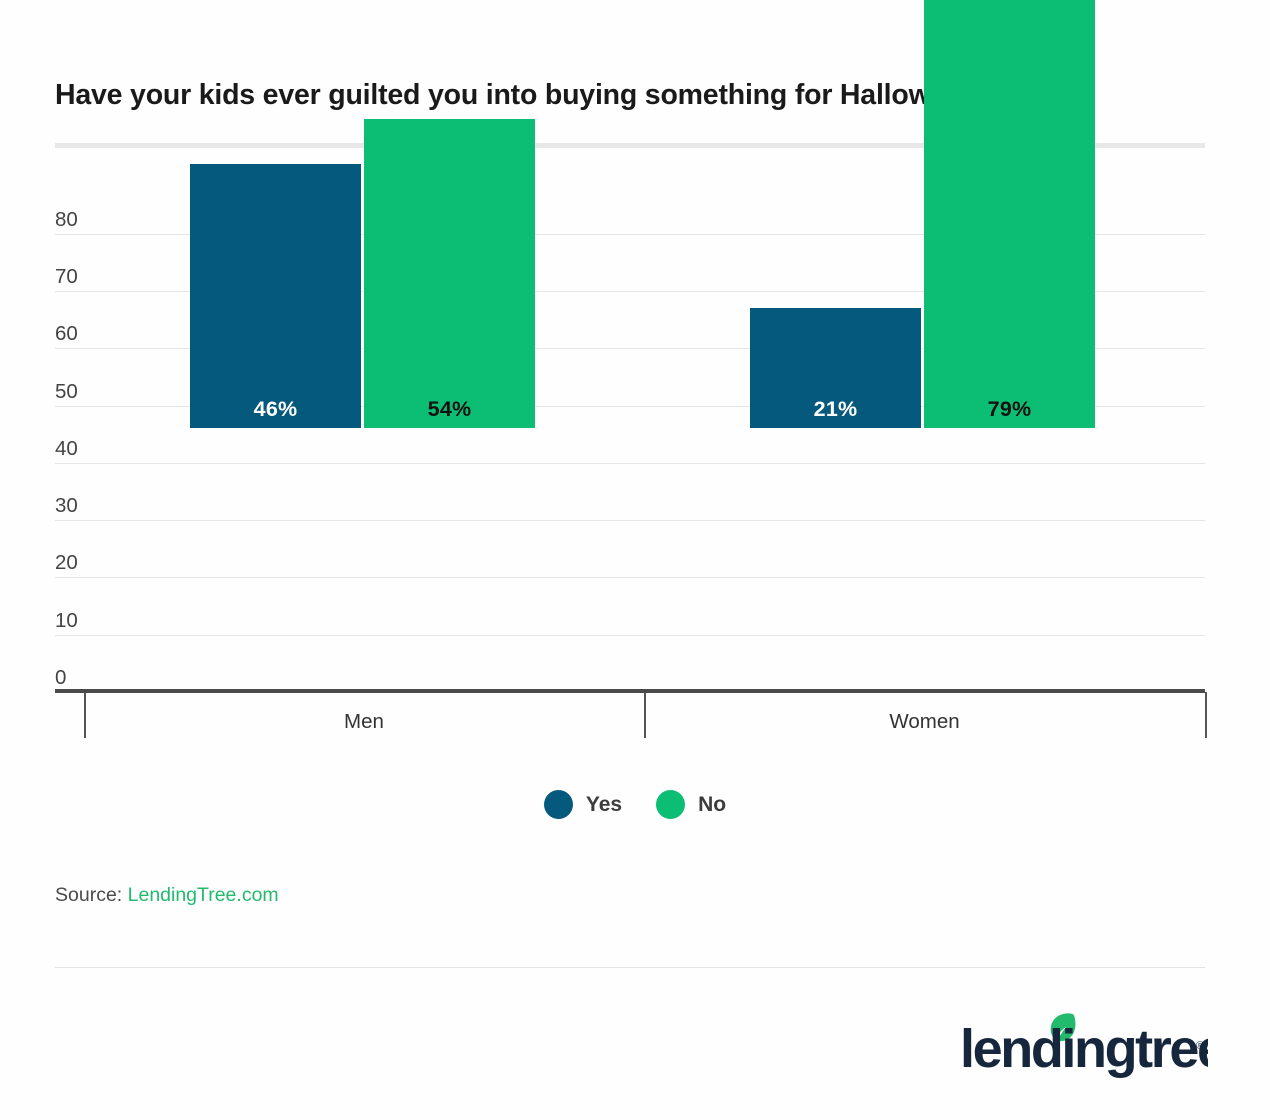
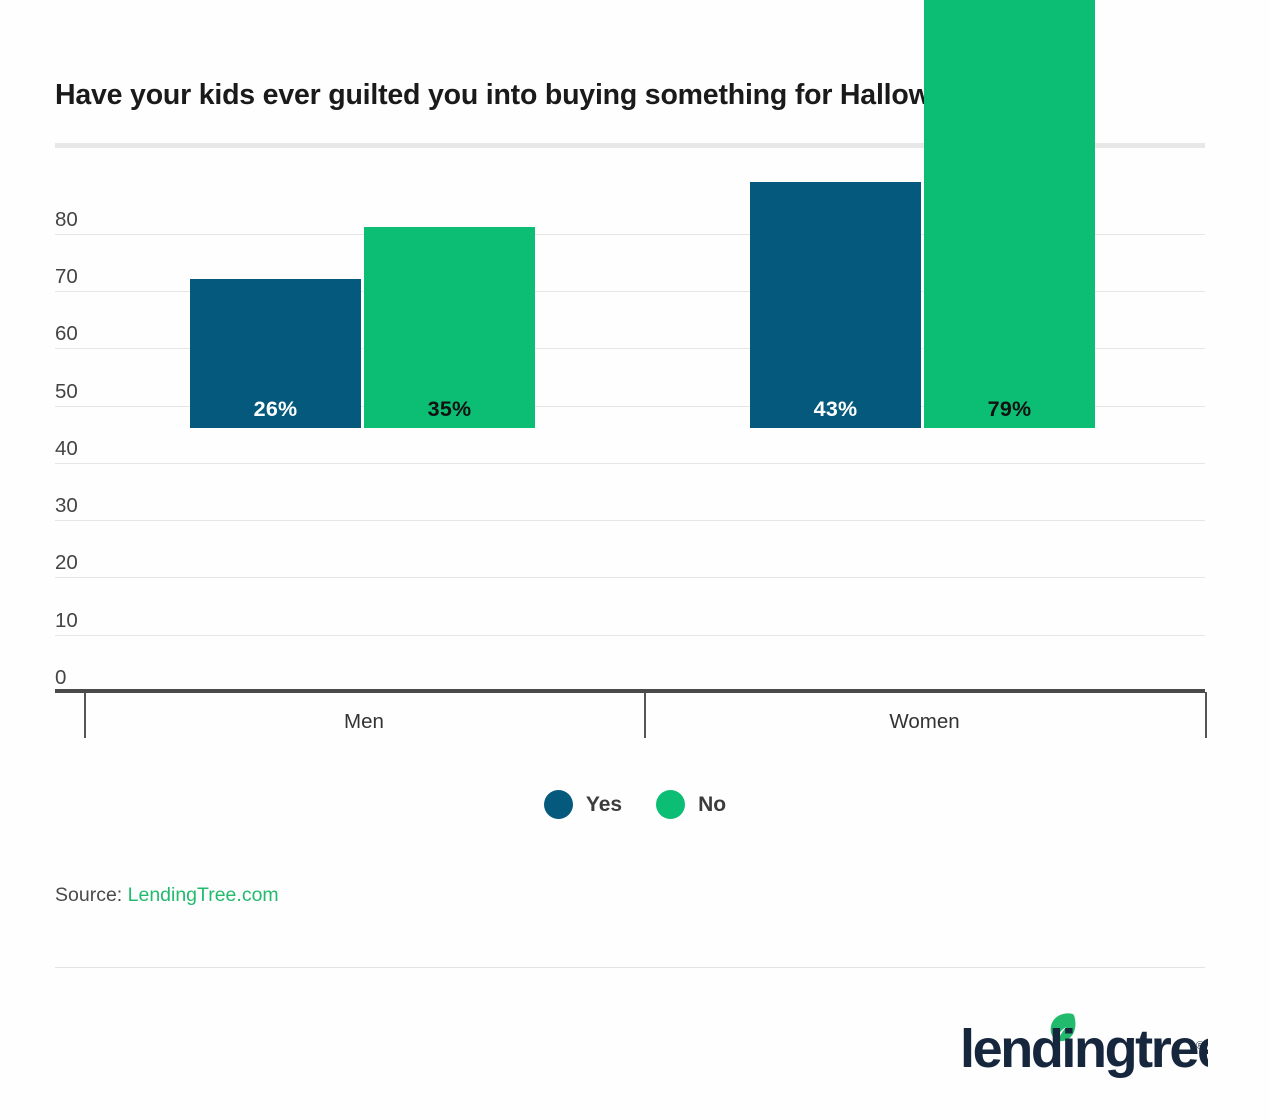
Yes/Men: 46% -> 26%
No/Men: 54% -> 35%
Yes/Women: 21% -> 43%
